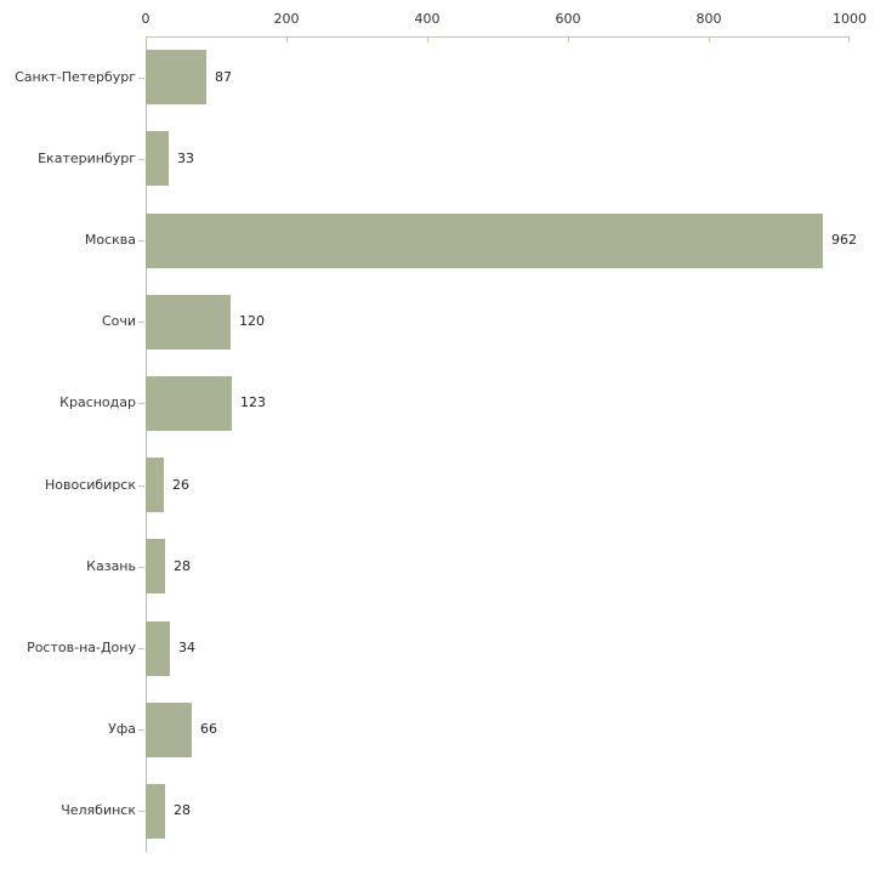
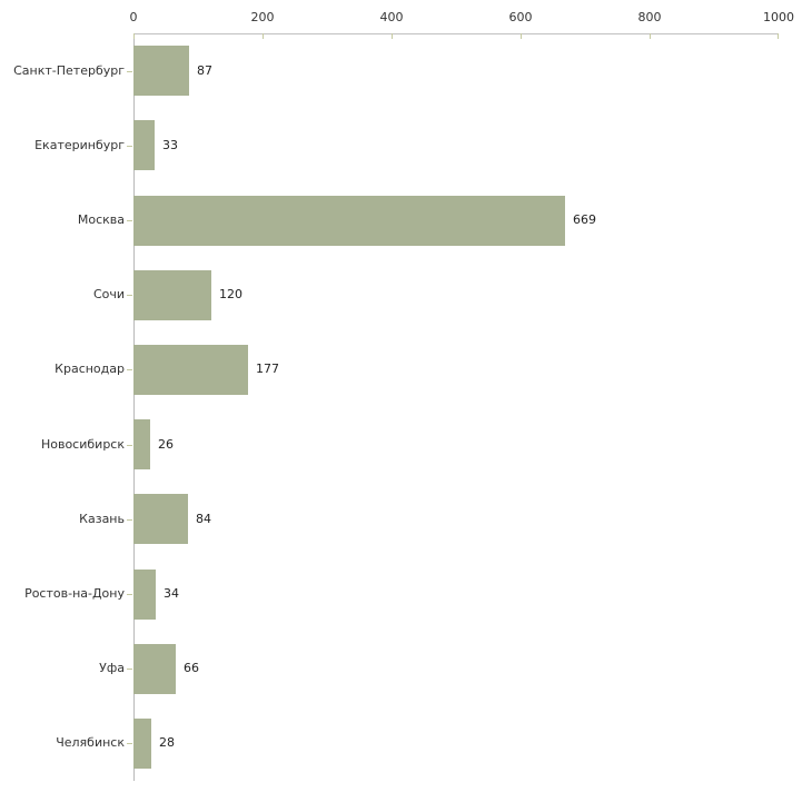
Москва: 962 -> 669
Краснодар: 123 -> 177
Казань: 28 -> 84
